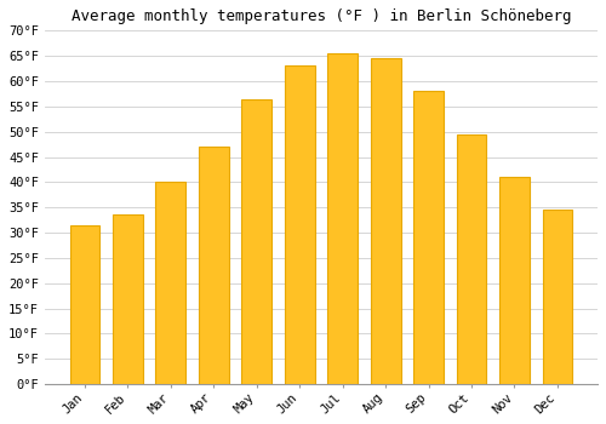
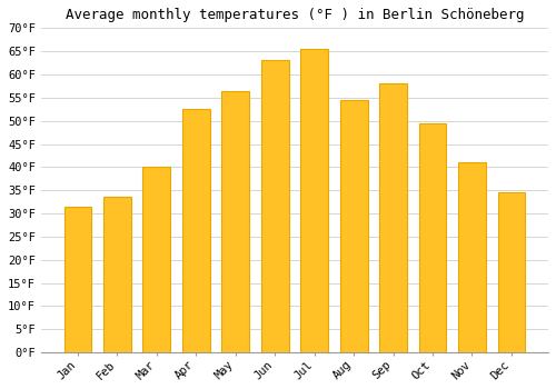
Apr: 47.0°F -> 52.5°F
Aug: 64.5°F -> 54.5°F
